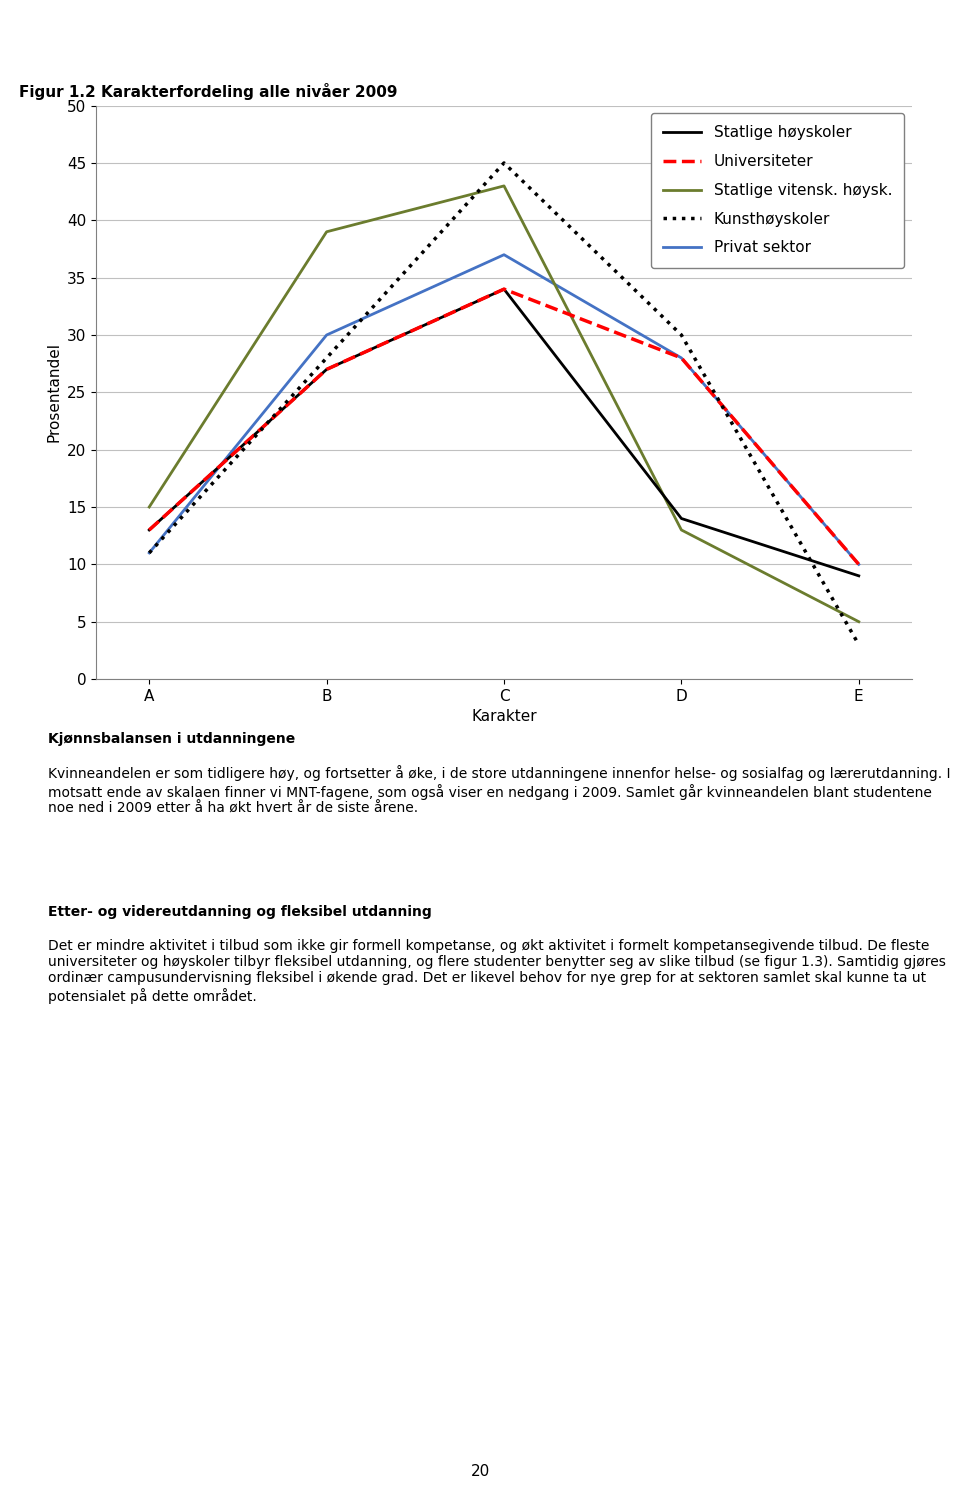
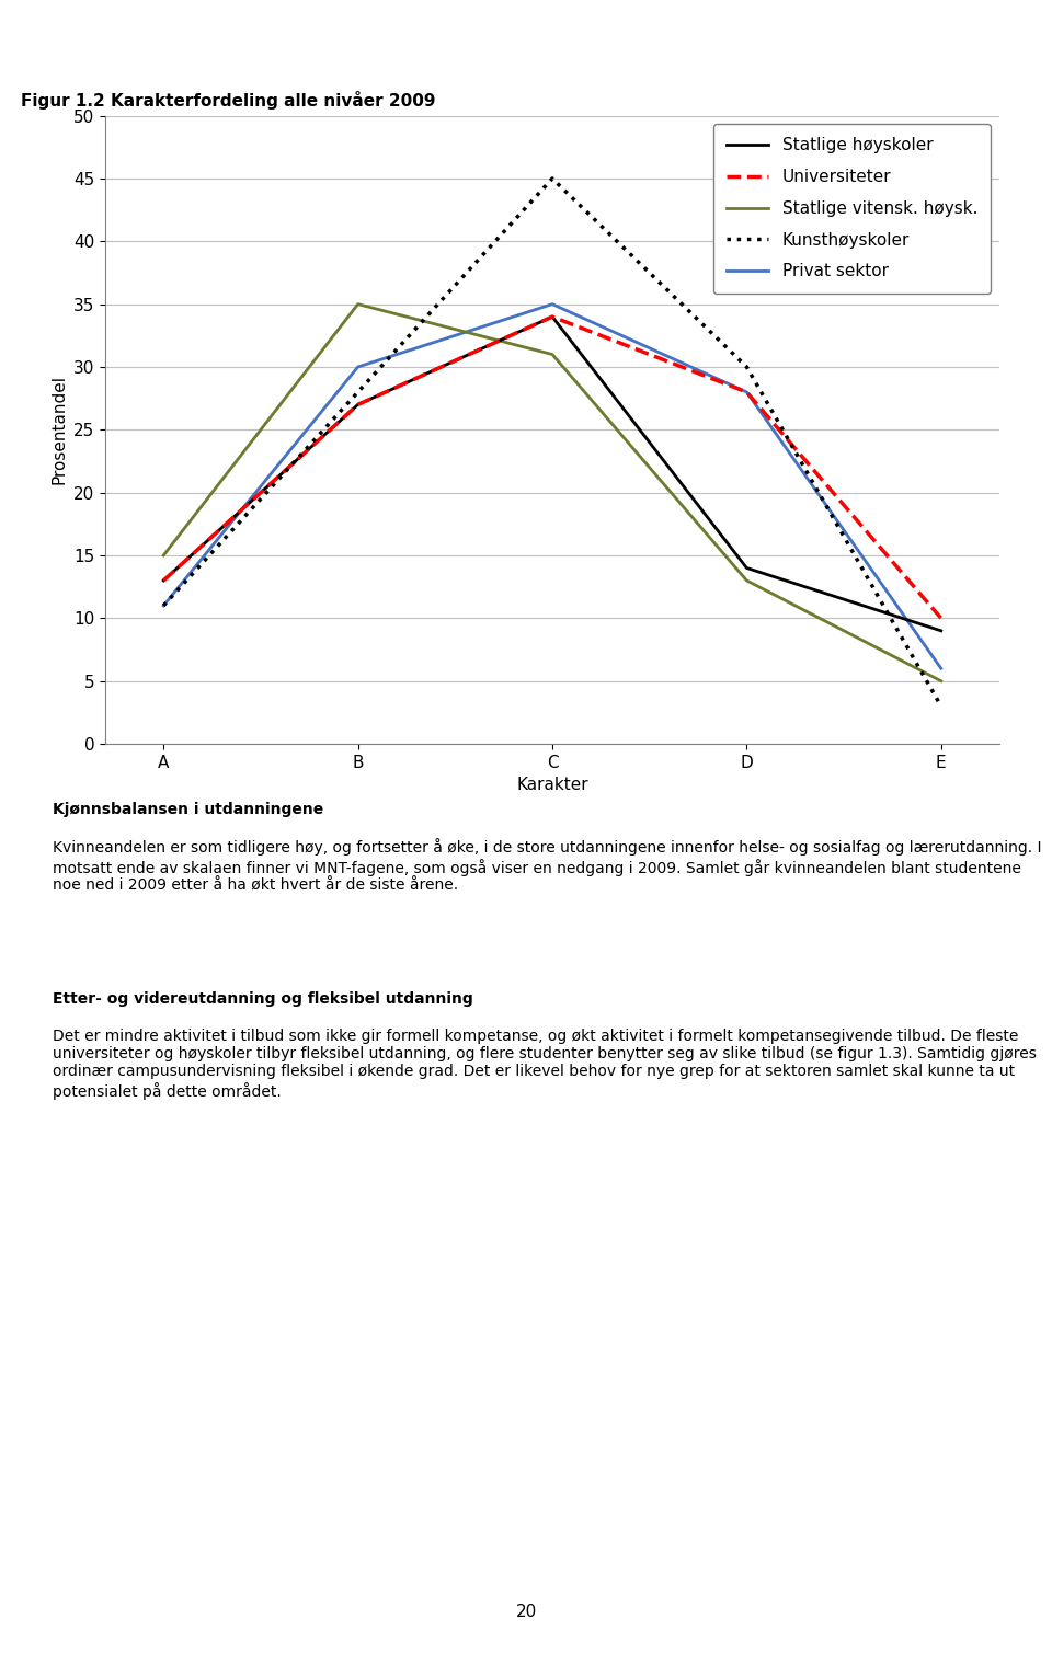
Statlige vitensk. høysk./B: 39 -> 35
Statlige vitensk. høysk./C: 43 -> 31
Privat sektor/C: 37 -> 35
Privat sektor/E: 10 -> 6
